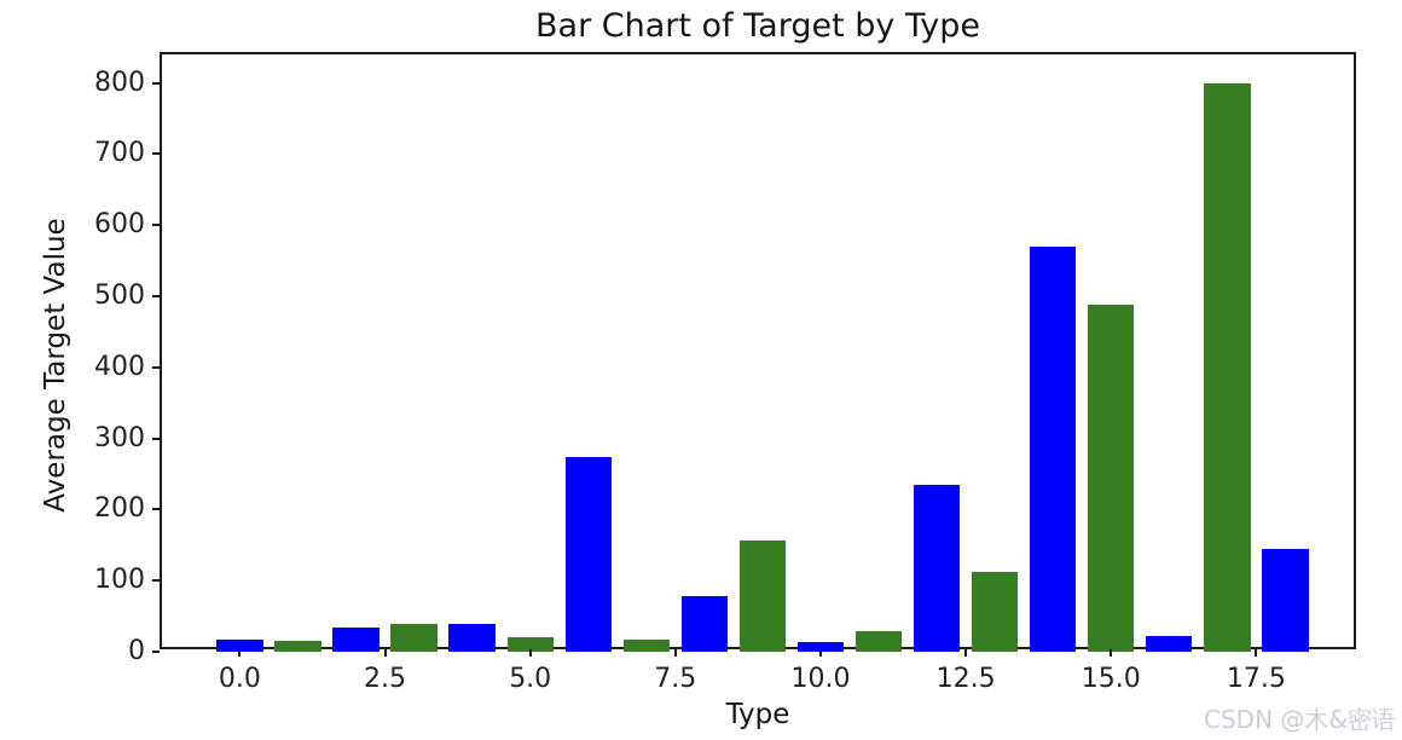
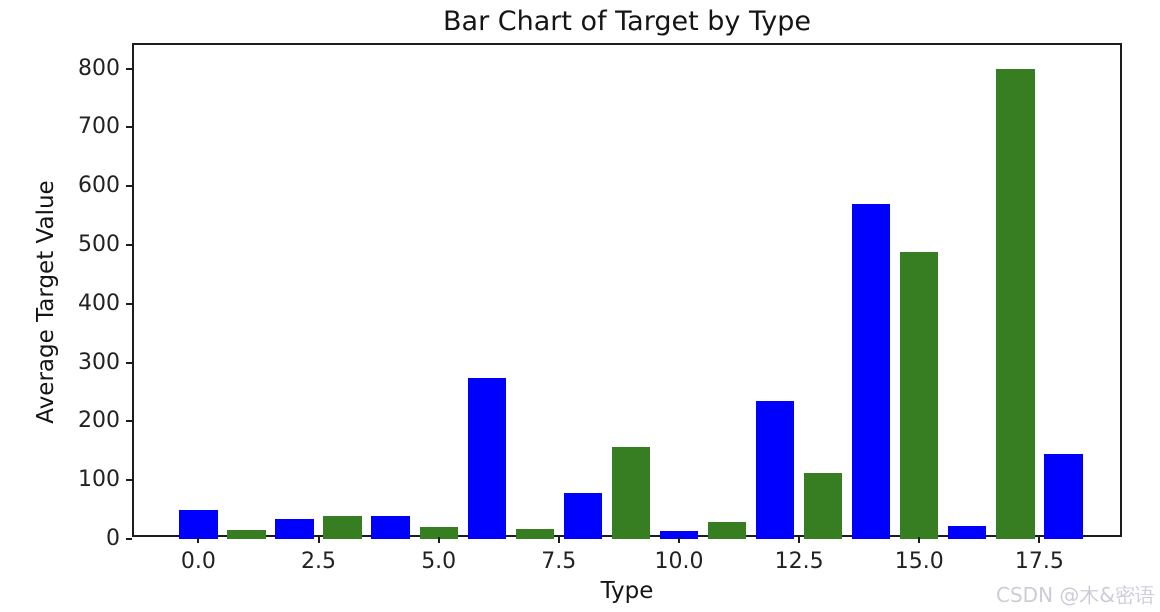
0: 20 -> 50
